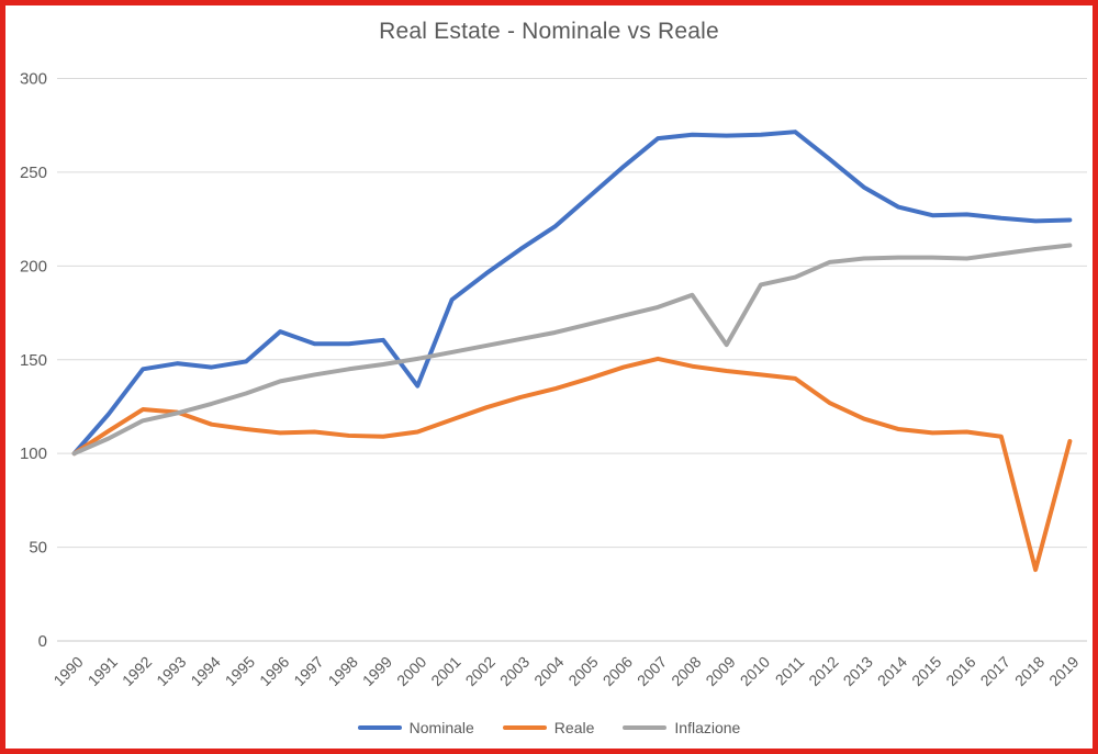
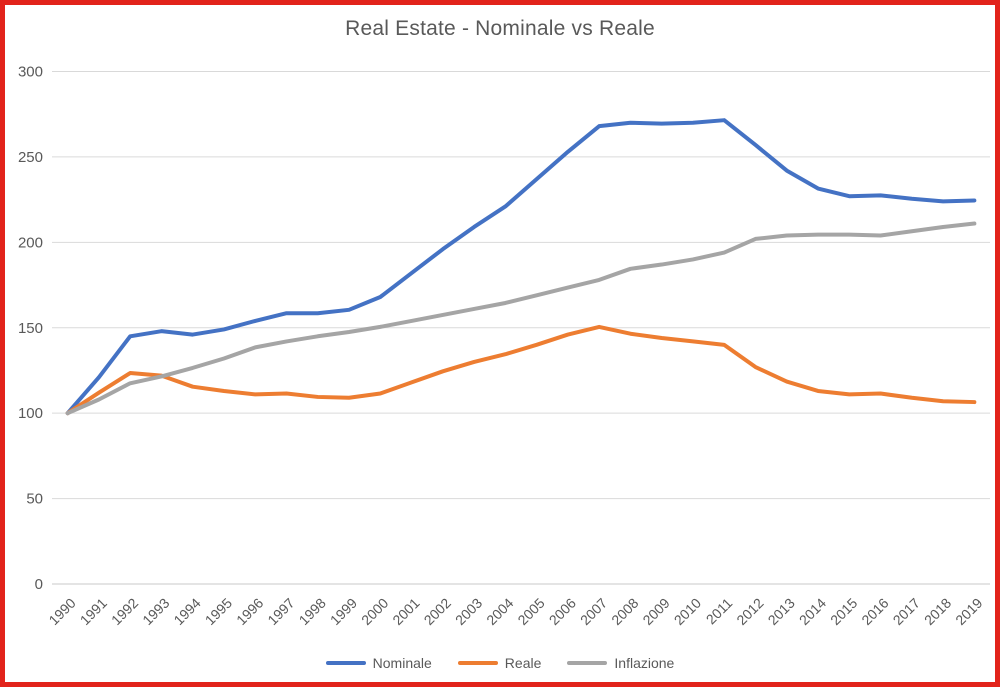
Nominale/1996: 165 -> 154
Nominale/2000: 136 -> 168
Inflazione/2009: 158 -> 187
Reale/2018: 38 -> 107
